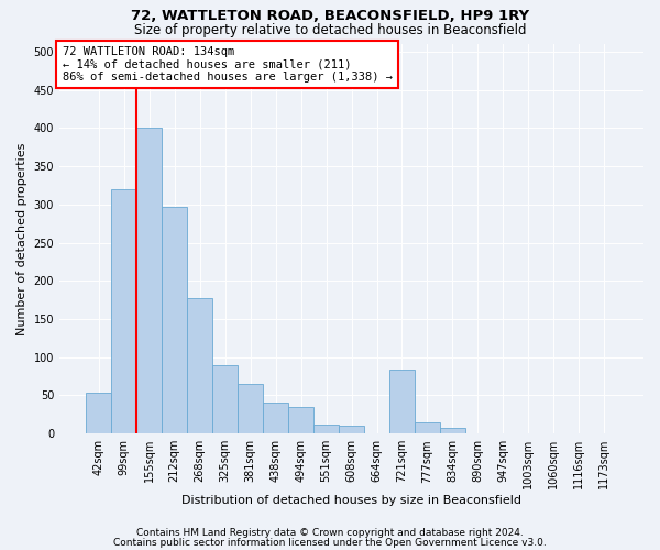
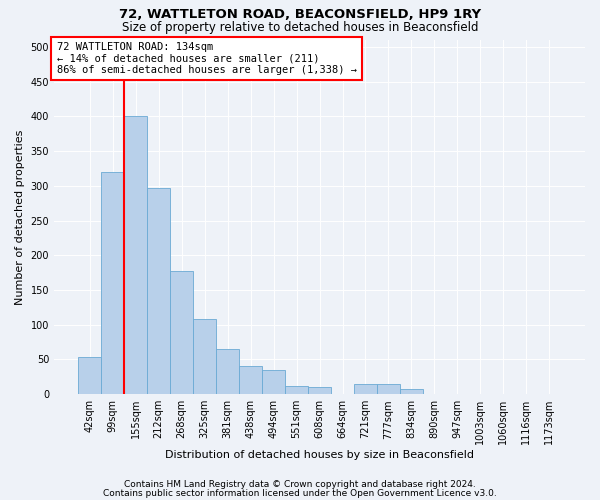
325sqm: 90 -> 109
721sqm: 84 -> 15
